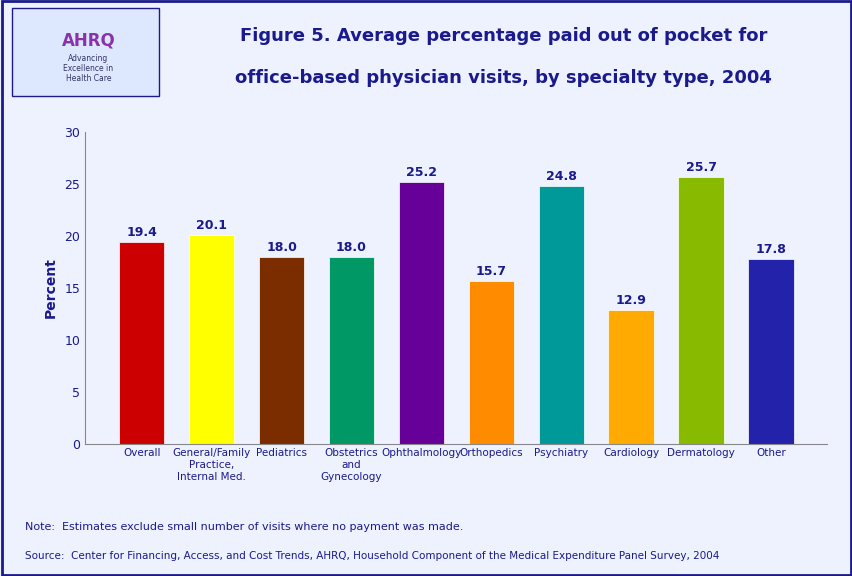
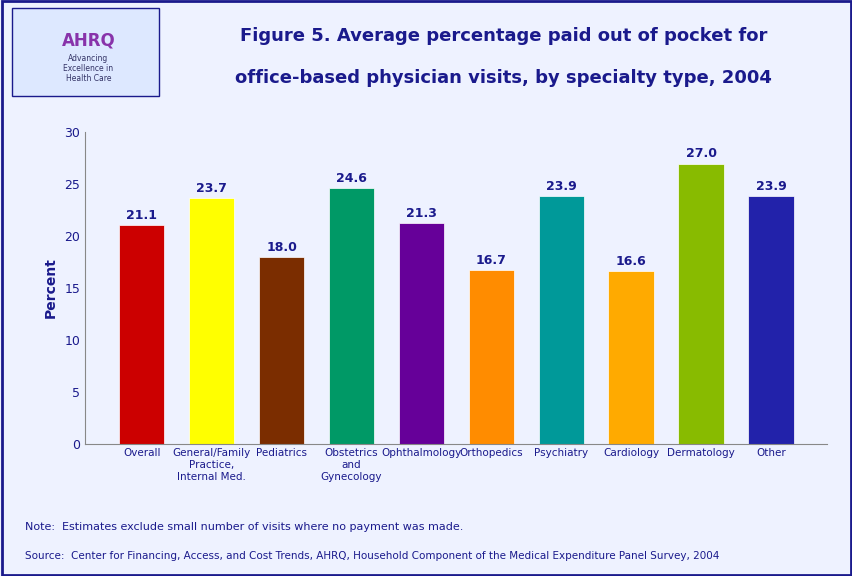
Overall: 19.4 -> 21.1
General/Family Practice, Internal Med.: 20.1 -> 23.7
Obstetrics and Gynecology: 18.0 -> 24.6
Ophthalmology: 25.2 -> 21.3
Orthopedics: 15.7 -> 16.7
Psychiatry: 24.8 -> 23.9
Cardiology: 12.9 -> 16.6
Dermatology: 25.7 -> 27.0
Other: 17.8 -> 23.9
